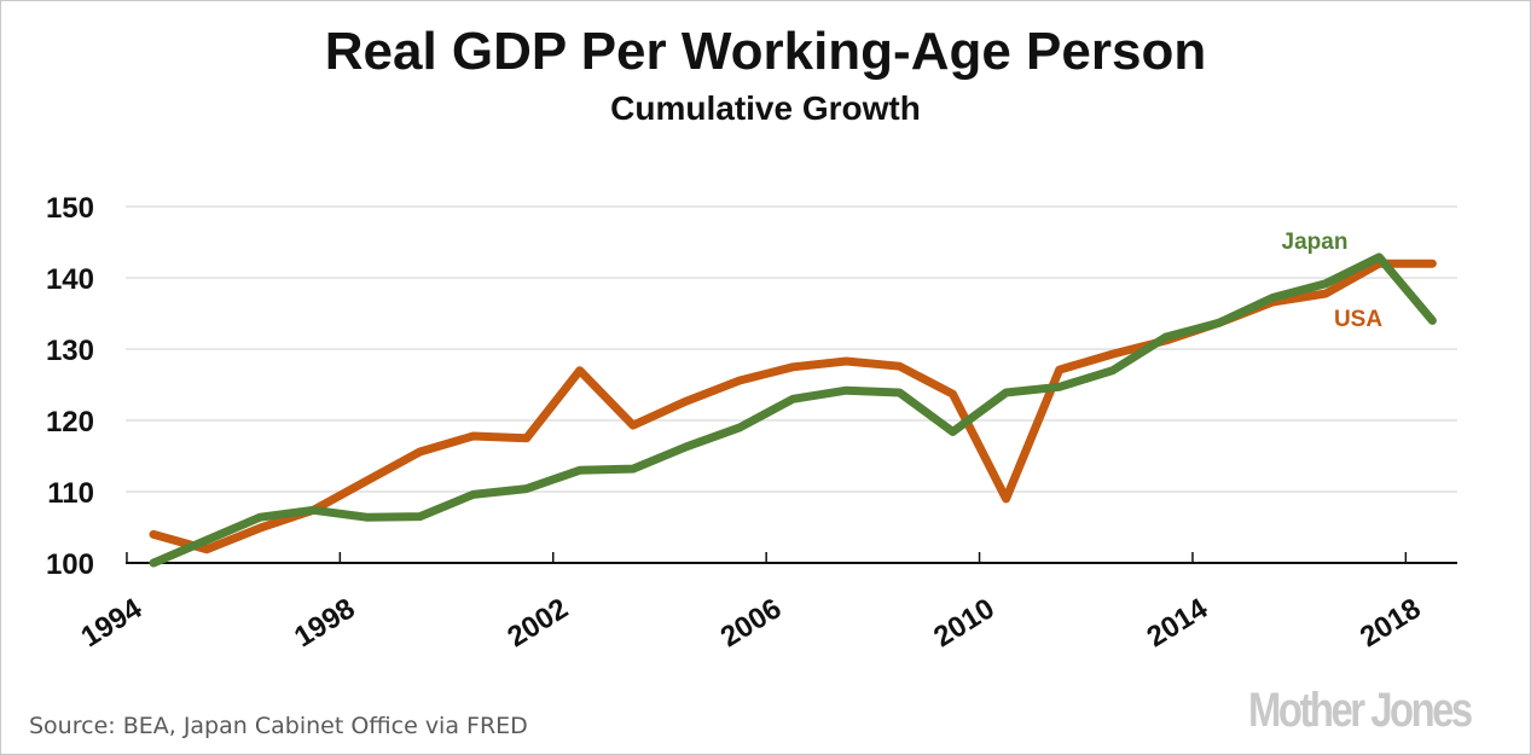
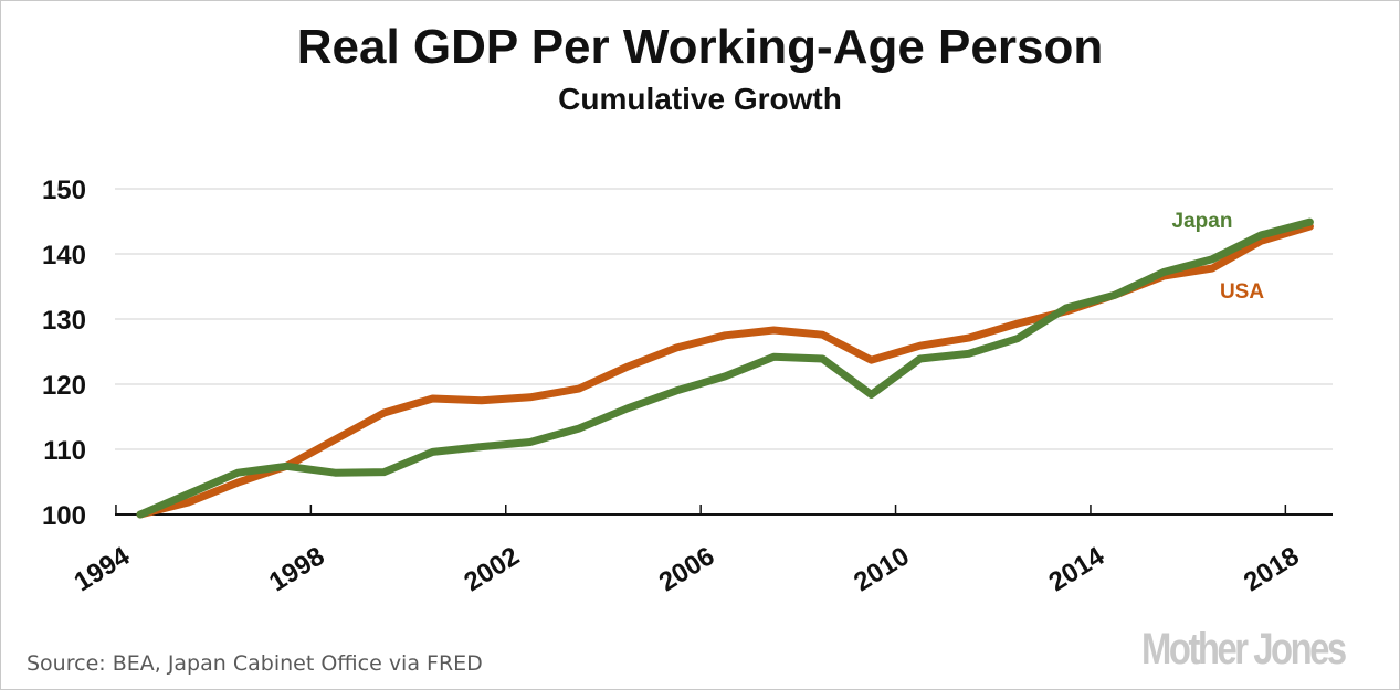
USA/1994: 104 -> 100
USA/2002: 127 -> 118
Japan/2002: 113 -> 111
Japan/2006: 123 -> 121
USA/2010: 109 -> 126
USA/2018: 142 -> 144
Japan/2018: 134 -> 145
